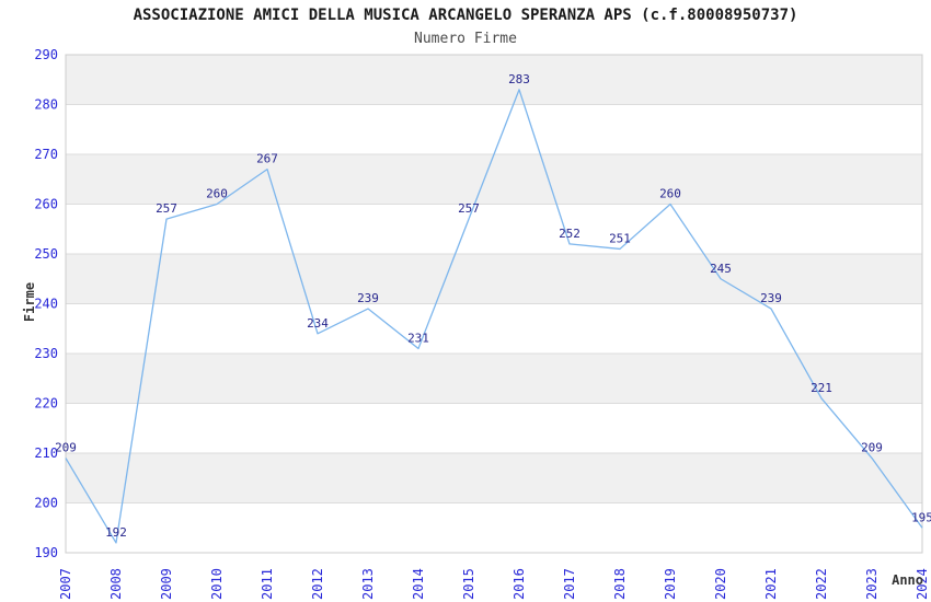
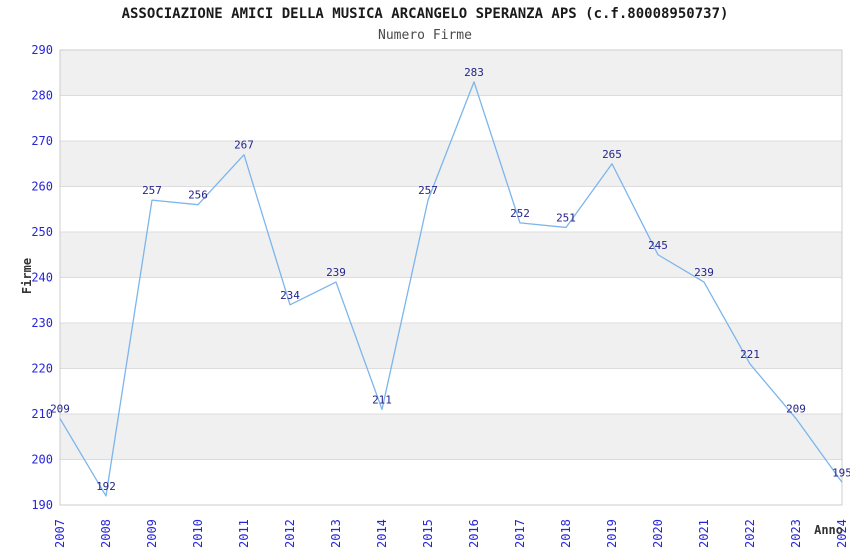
2010: 260 -> 256
2014: 231 -> 211
2019: 260 -> 265
